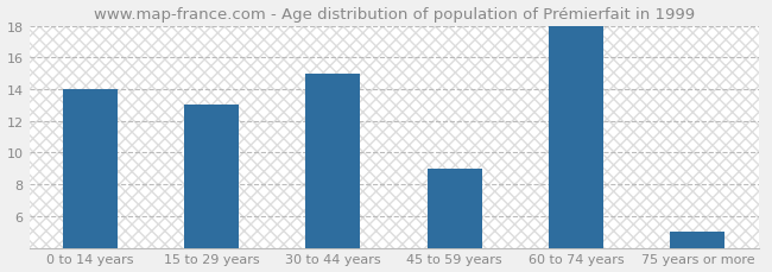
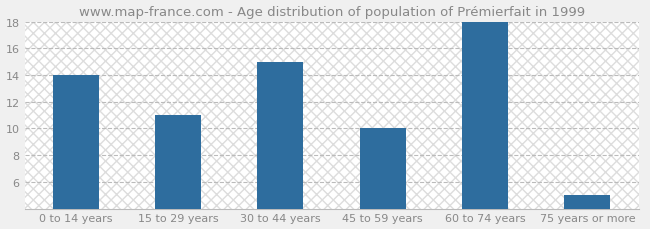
15 to 29 years: 13 -> 11
45 to 59 years: 9 -> 10
